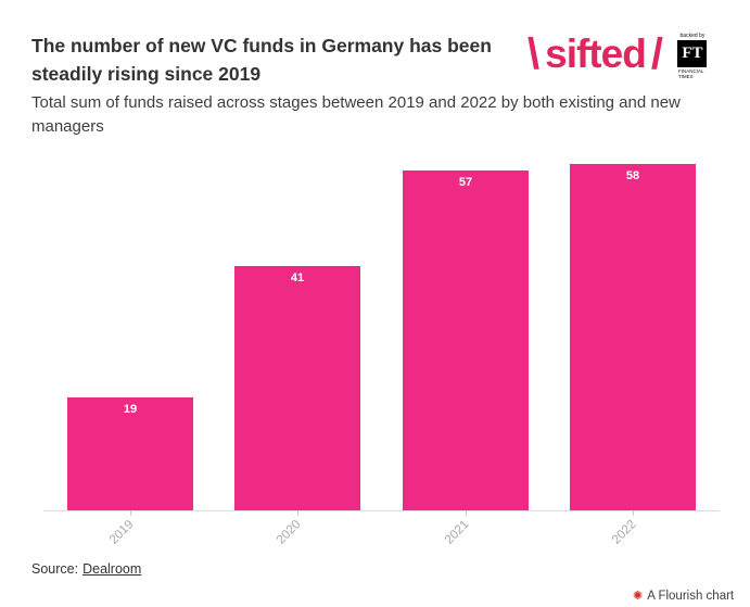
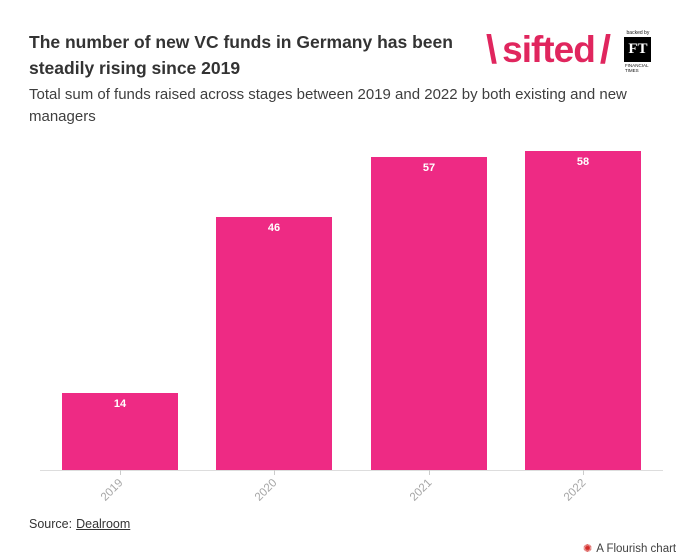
2019: 19 -> 14
2020: 41 -> 46
